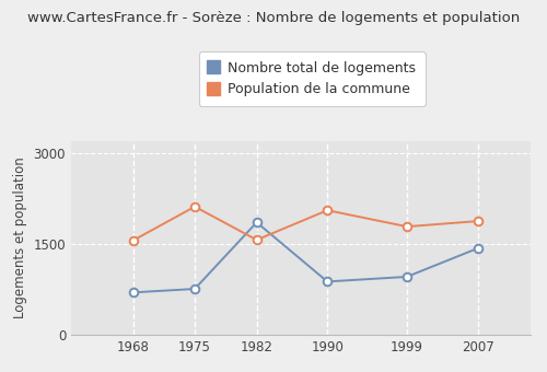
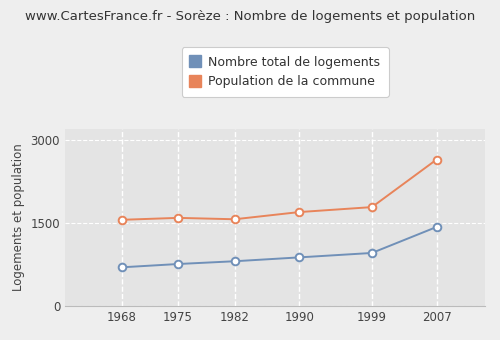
Population de la commune/1975: 2120 -> 1600
Nombre total de logements/1982: 1860 -> 810
Population de la commune/1990: 2060 -> 1700
Population de la commune/2007: 1880 -> 2650
